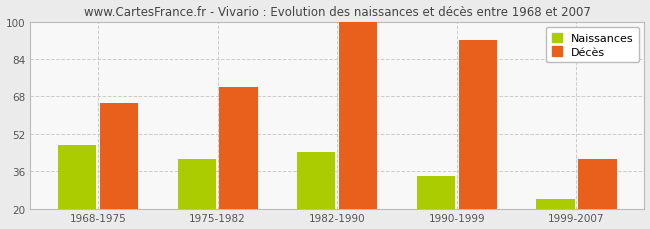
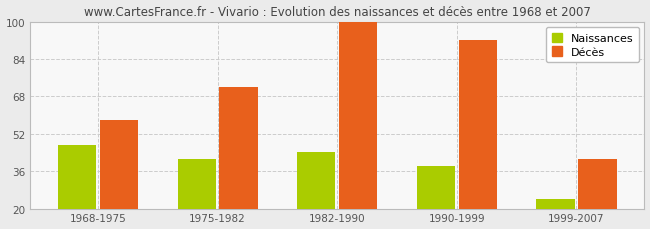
Décès/1968-1975: 65 -> 58
Naissances/1990-1999: 34 -> 38
